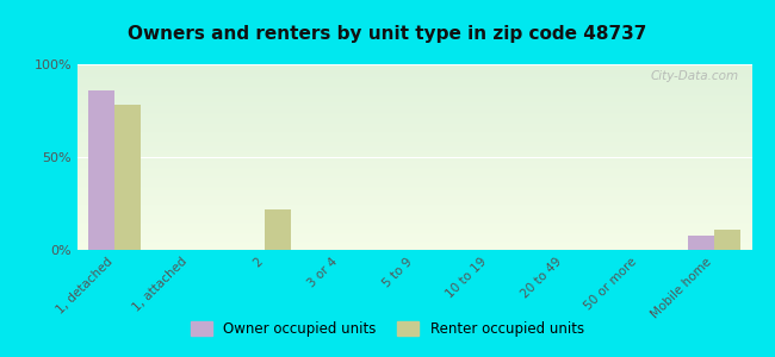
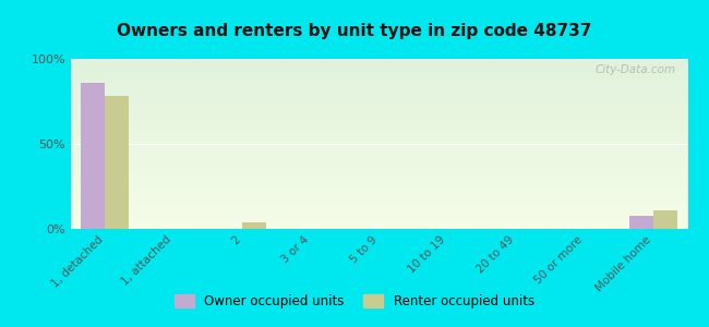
Renter occupied units/2: 22% -> 4%
